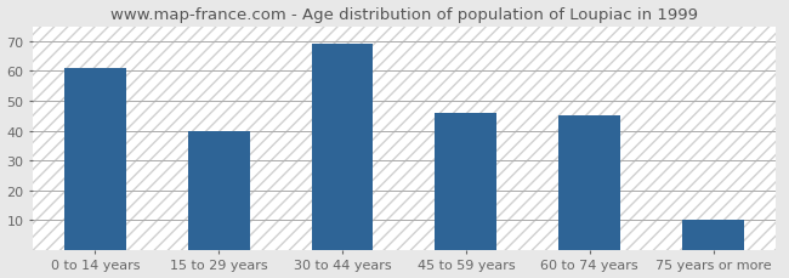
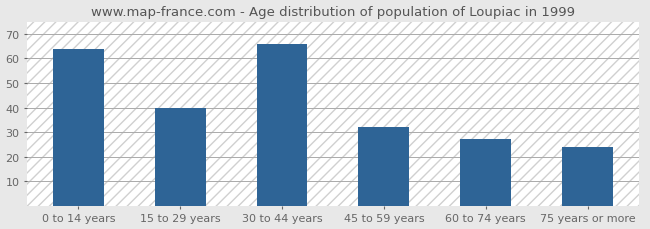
0 to 14 years: 61 -> 64
30 to 44 years: 69 -> 66
45 to 59 years: 46 -> 32
60 to 74 years: 45 -> 27
75 years or more: 10 -> 24
